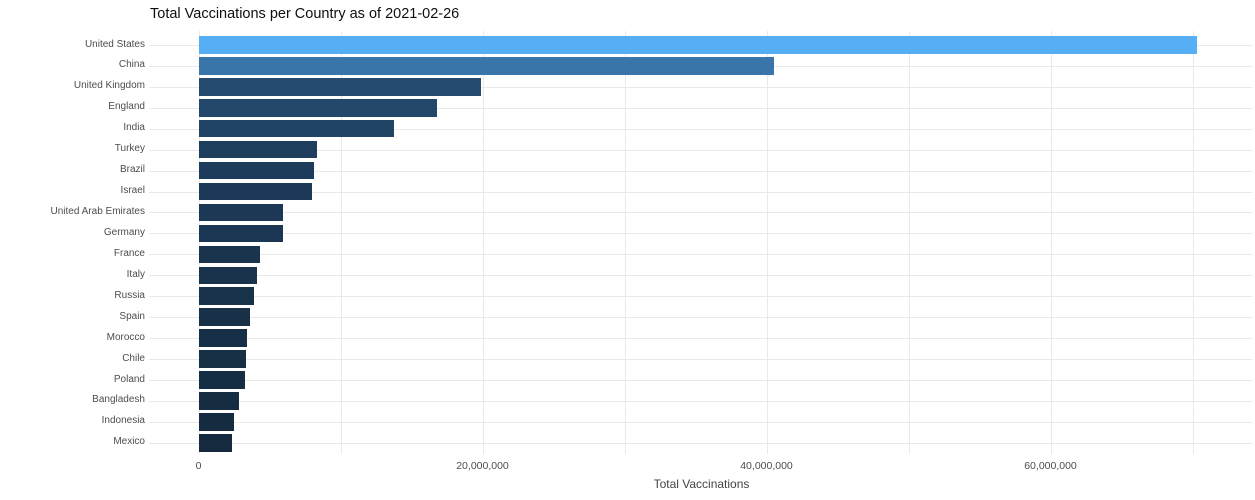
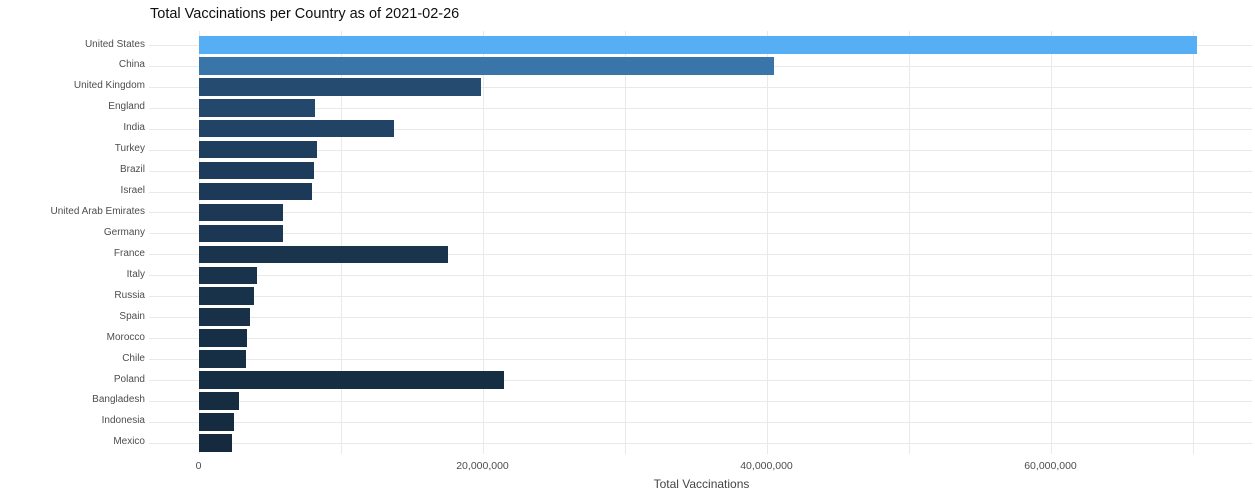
England: 16800000 -> 8200000
France: 4300000 -> 17600000
Poland: 3300000 -> 21500000
